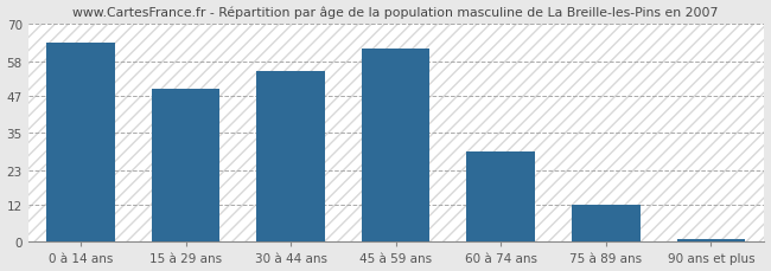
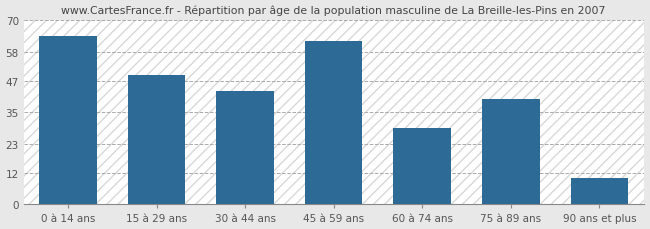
30 à 44 ans: 55 -> 43
75 à 89 ans: 12 -> 40
90 ans et plus: 1 -> 10
